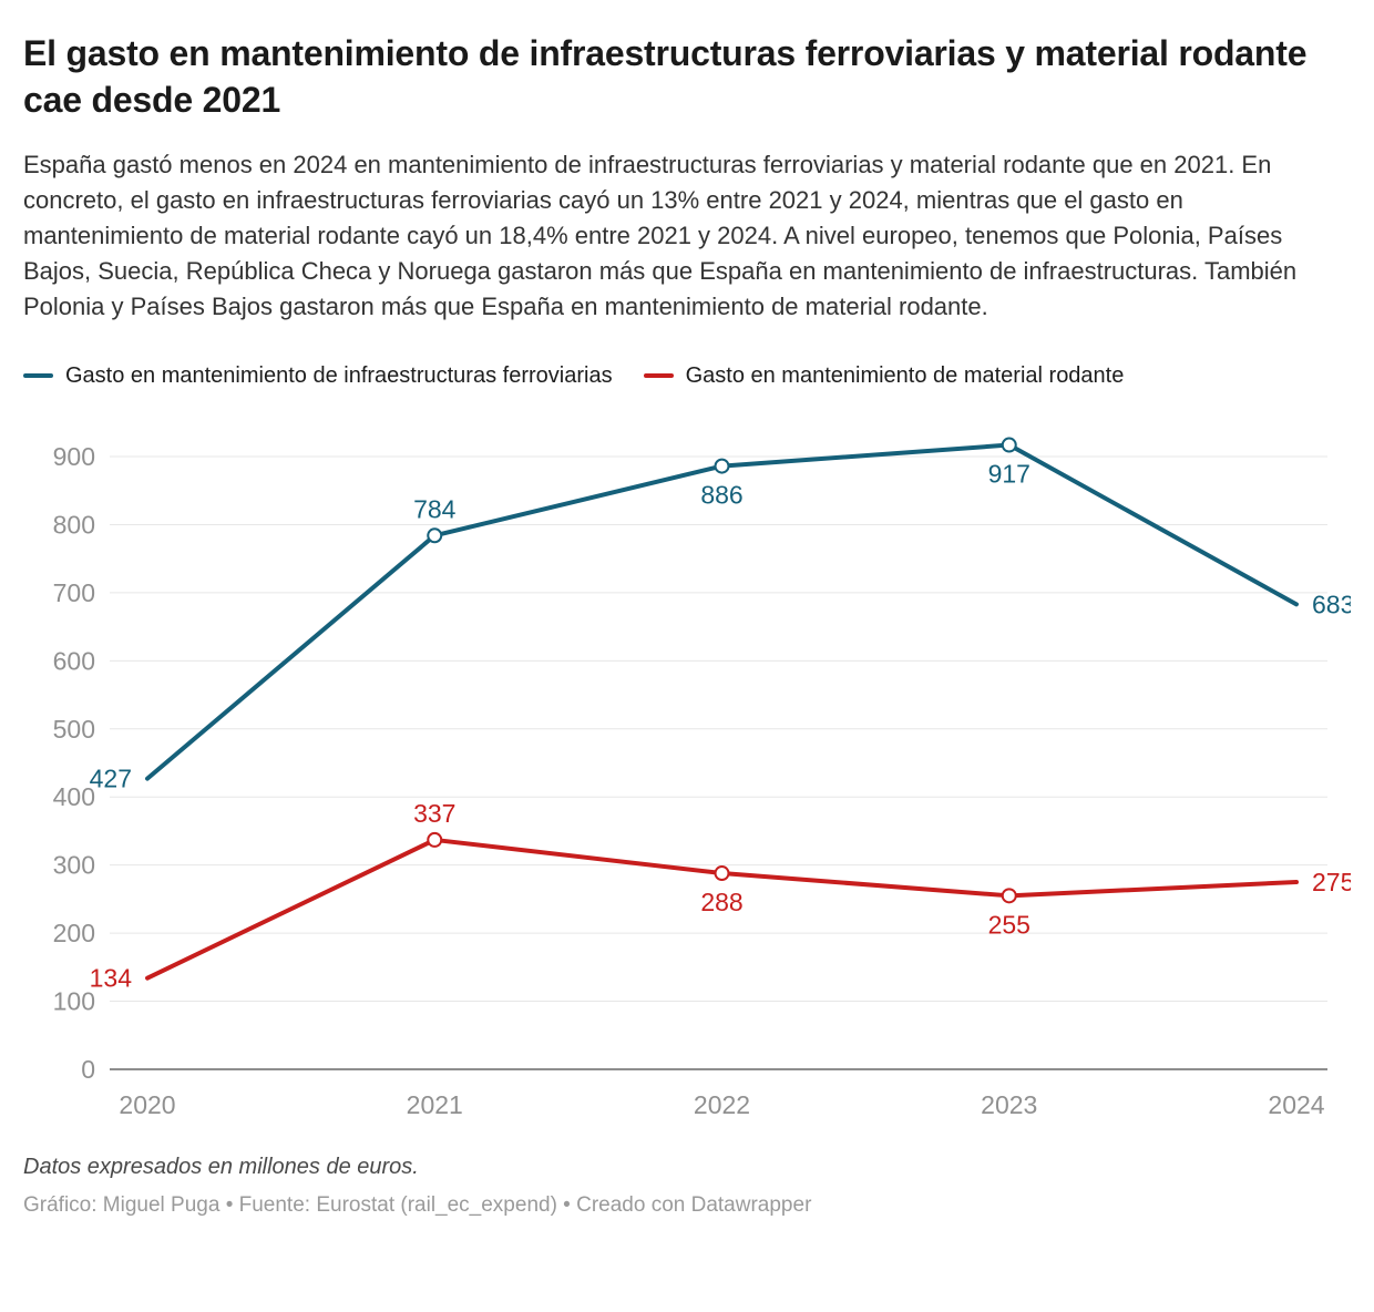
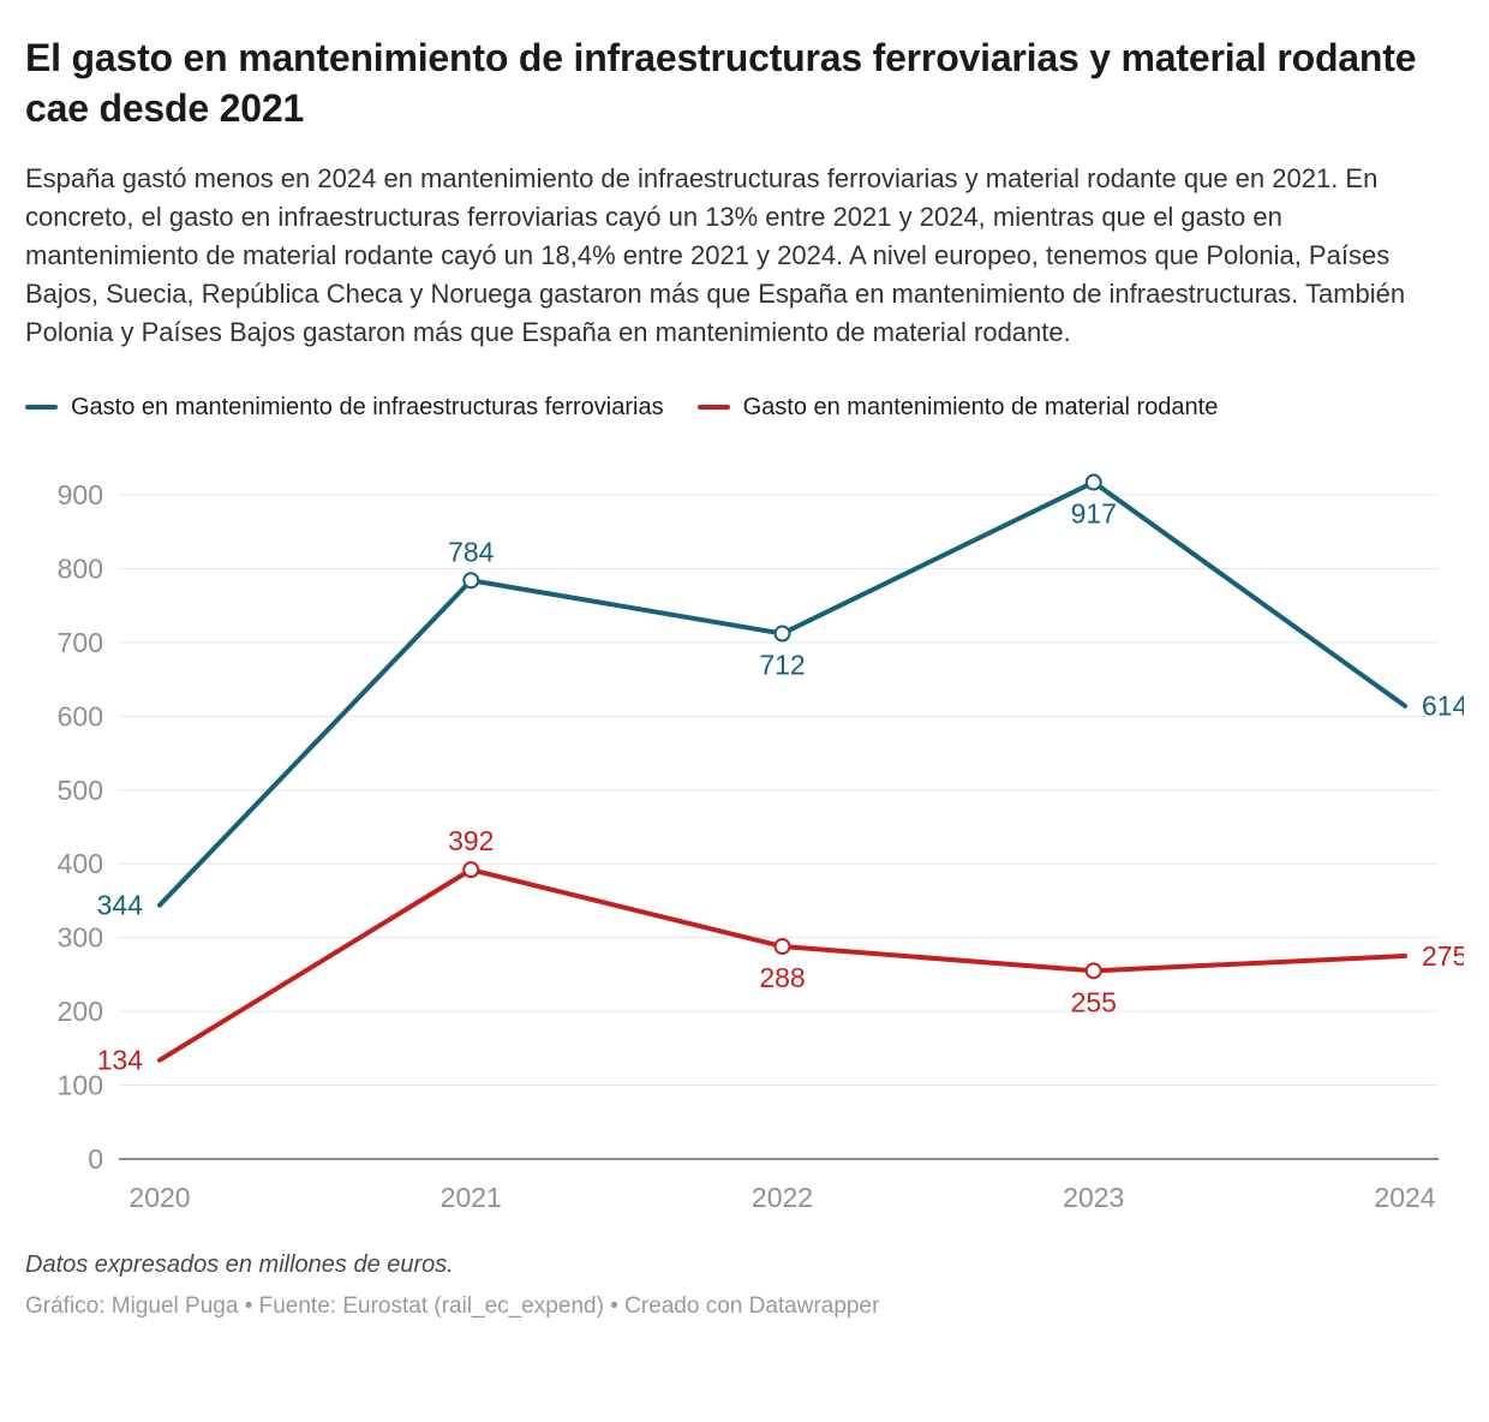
Gasto en mantenimiento de infraestructuras ferroviarias/2020: 427 -> 344
Gasto en mantenimiento de material rodante/2021: 337 -> 392
Gasto en mantenimiento de infraestructuras ferroviarias/2022: 886 -> 712
Gasto en mantenimiento de infraestructuras ferroviarias/2024: 683 -> 614
